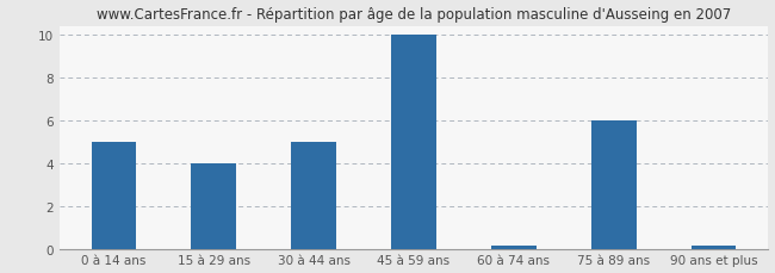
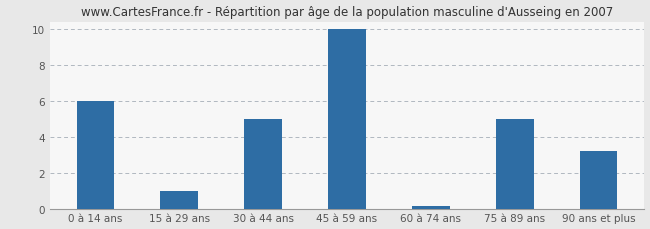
0 à 14 ans: 5.0 -> 6.0
15 à 29 ans: 4.0 -> 1.0
75 à 89 ans: 6.0 -> 5.0
90 ans et plus: 0.1 -> 3.2
